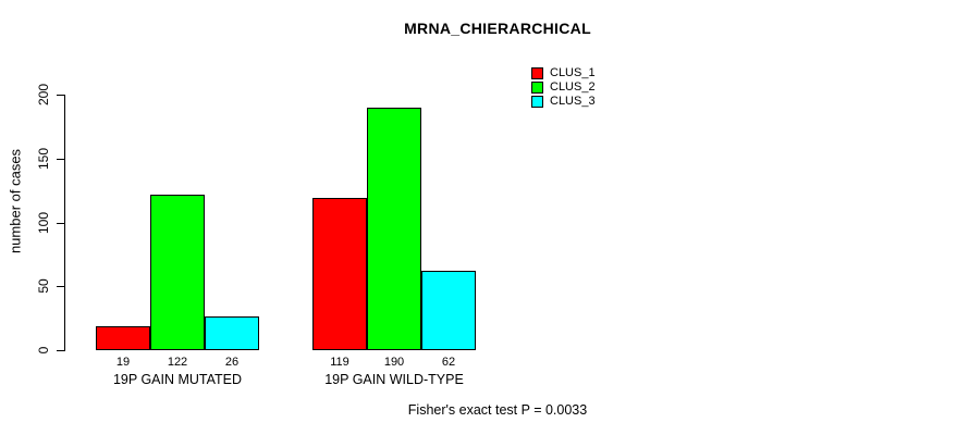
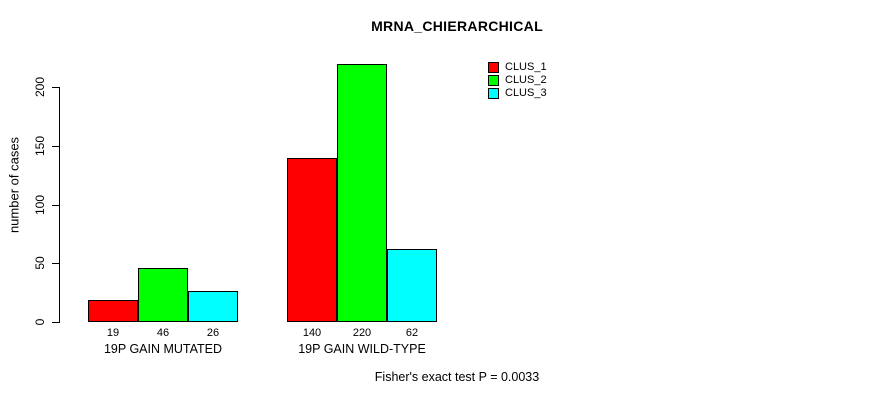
CLUS_2/19P GAIN MUTATED: 122 -> 46
CLUS_1/19P GAIN WILD-TYPE: 119 -> 140
CLUS_2/19P GAIN WILD-TYPE: 190 -> 220
